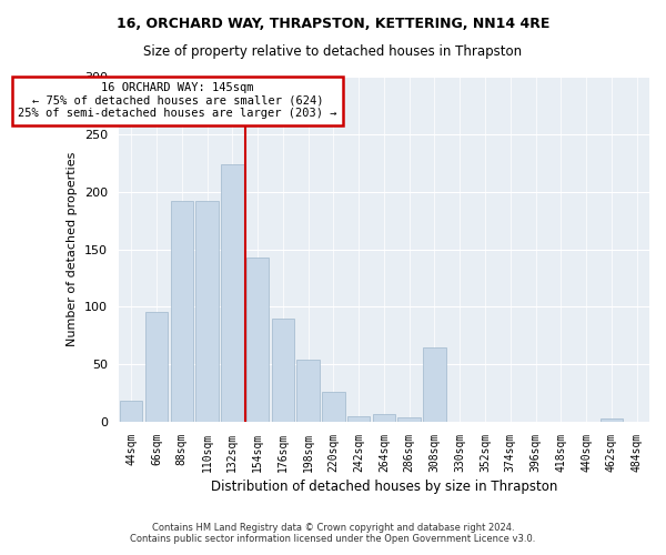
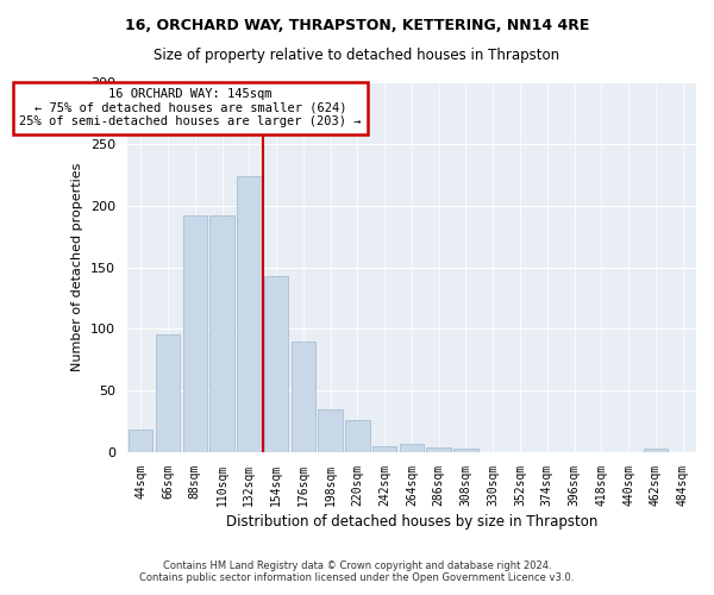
198sqm: 54 -> 35
308sqm: 65 -> 3
